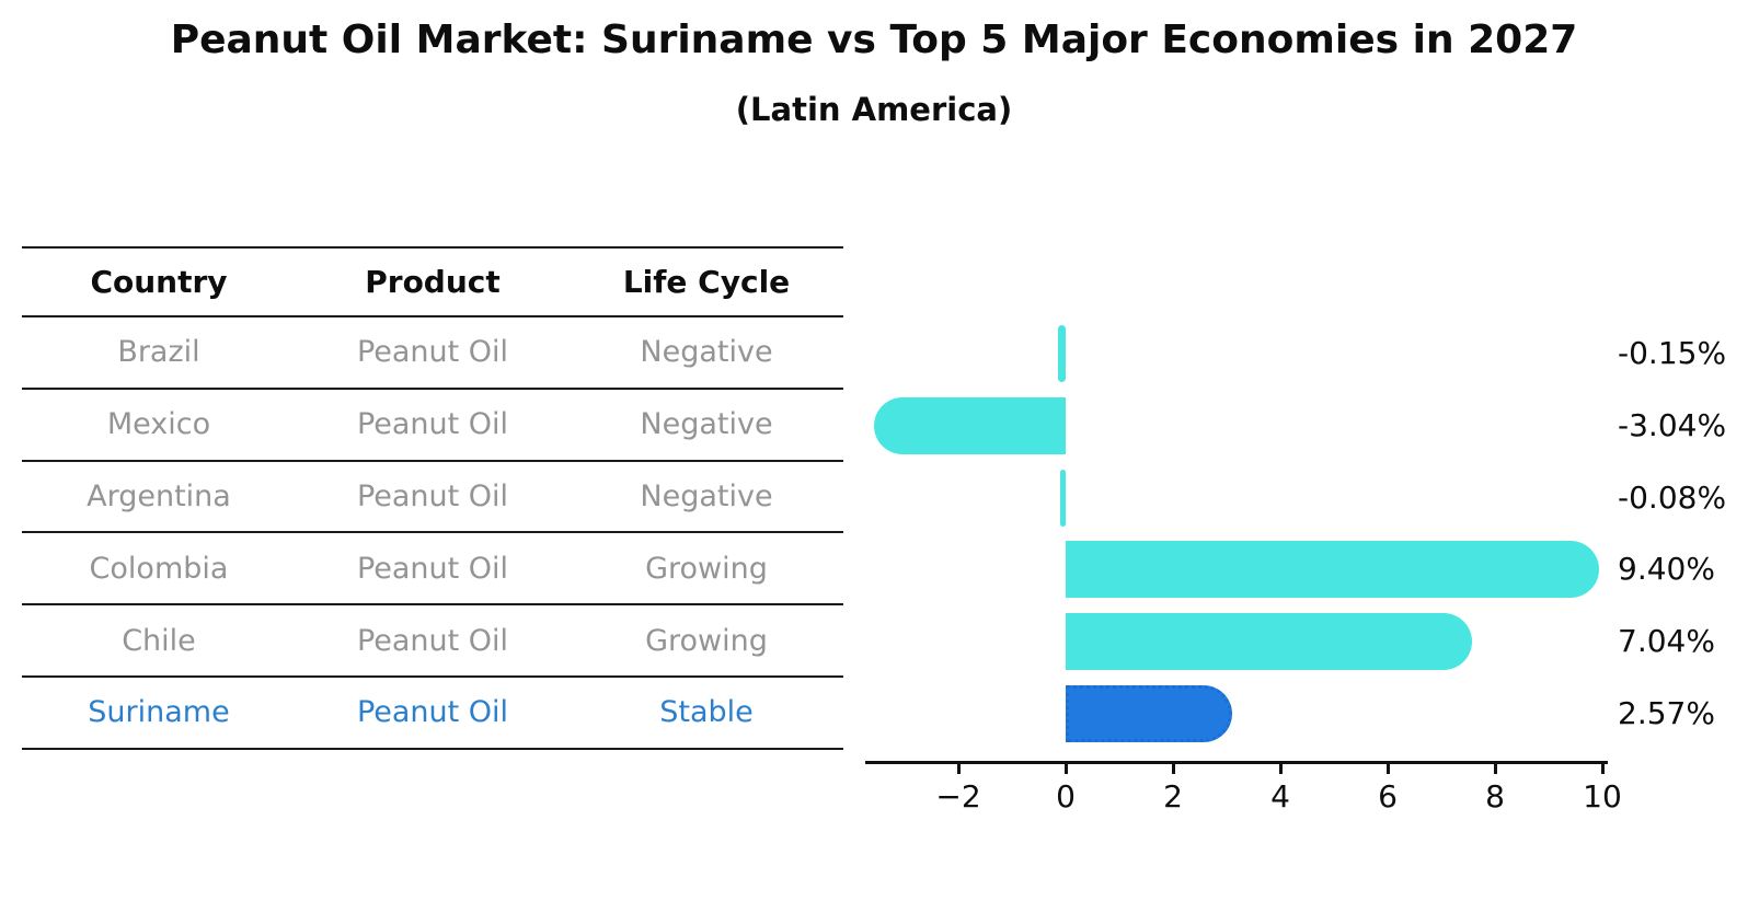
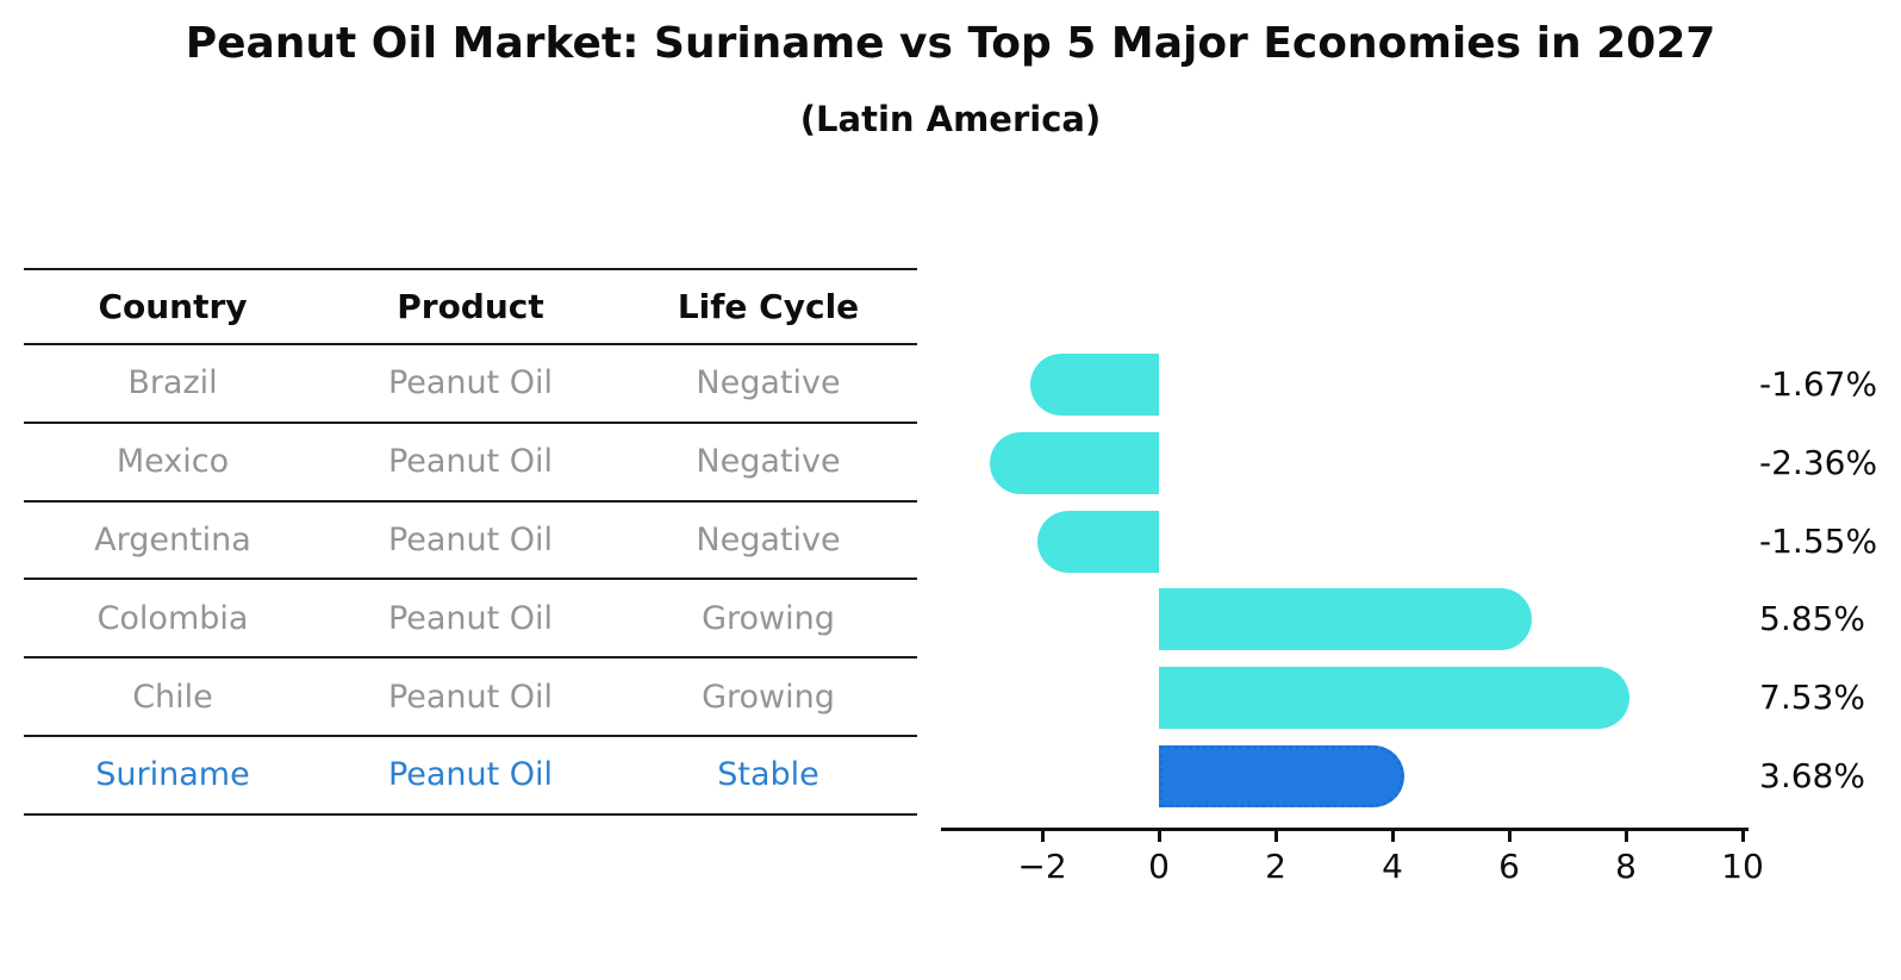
Brazil: -0.15% -> -1.67%
Mexico: -3.04% -> -2.36%
Argentina: -0.08% -> -1.55%
Colombia: 9.40% -> 5.85%
Chile: 7.04% -> 7.53%
Suriname: 2.57% -> 3.68%
